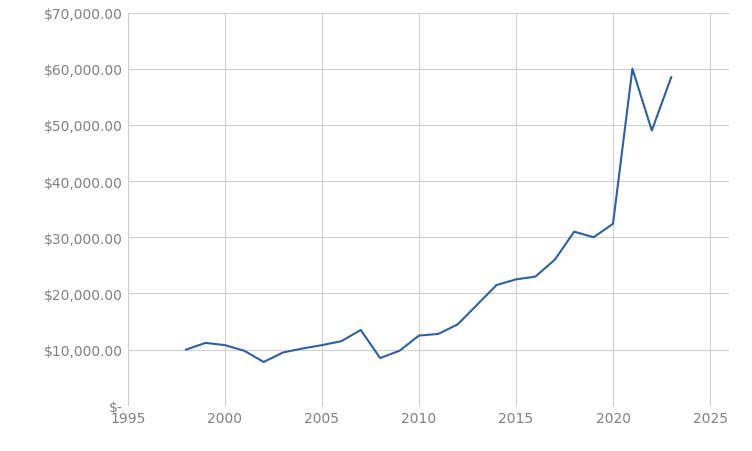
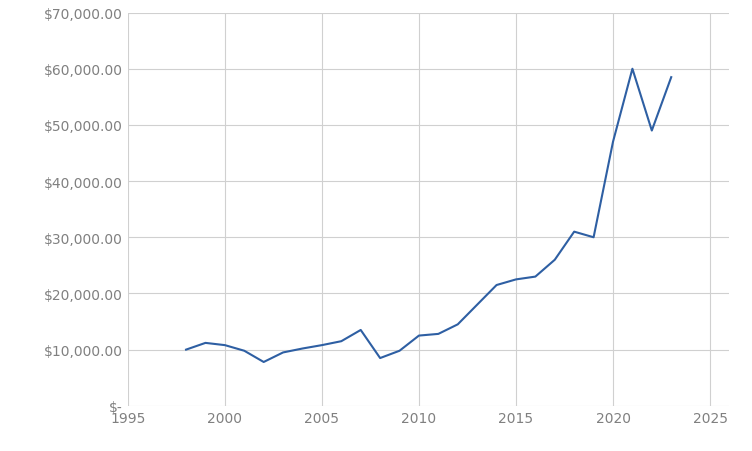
2020: $32,400 -> $47,000
